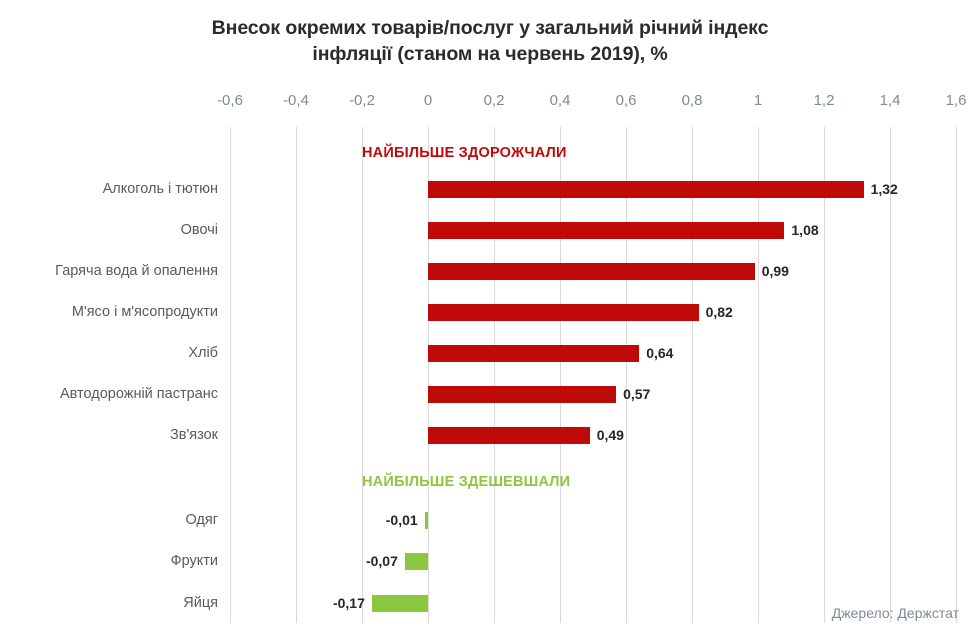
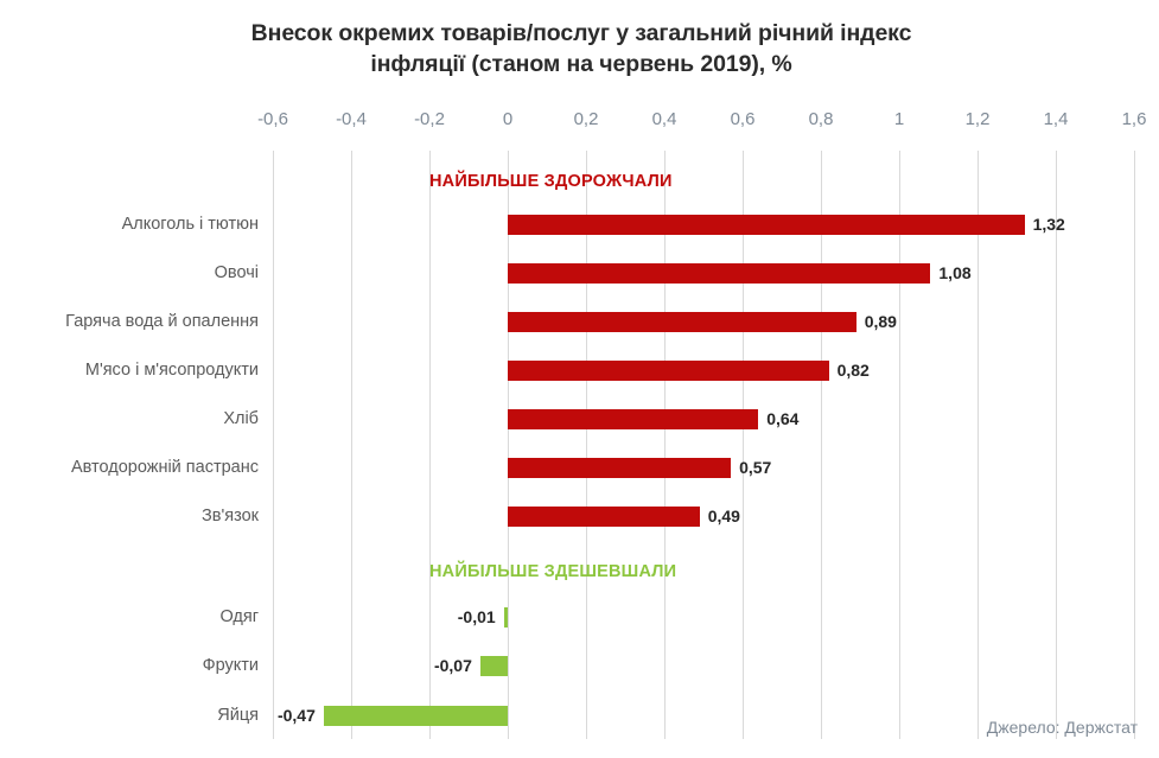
Гаряча вода й опалення: 0,99 -> 0,89
Яйця: -0,17 -> -0,47
